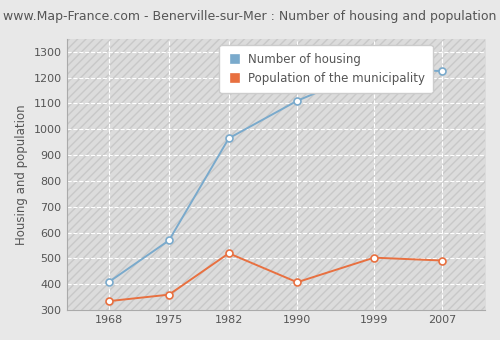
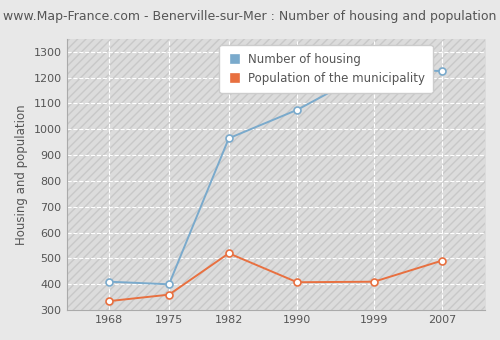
Number of housing/1975: 570 -> 400
Number of housing/1990: 1110 -> 1075
Population of the municipality/1999: 503 -> 410
